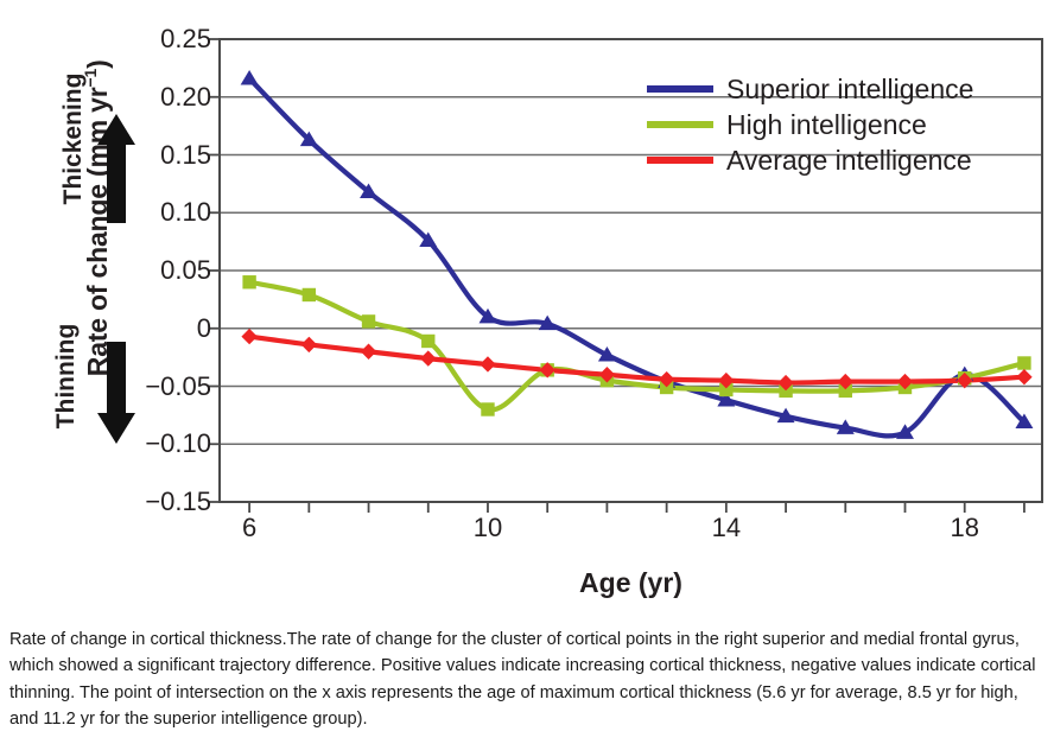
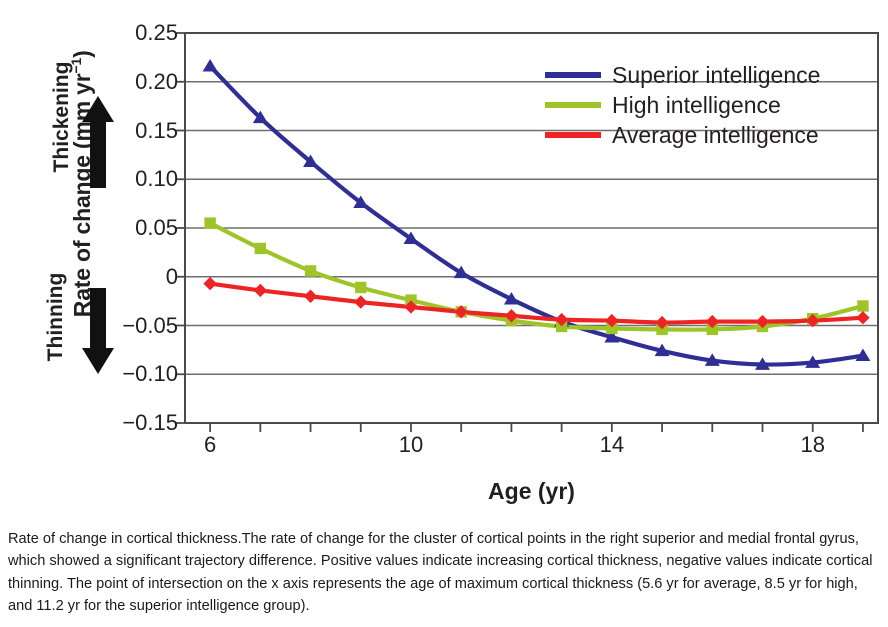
High intelligence/6: 0.04 -> 0.06
Superior intelligence/10: 0.01 -> 0.04
High intelligence/10: -0.07 -> -0.02
Superior intelligence/18: -0.04 -> -0.09
